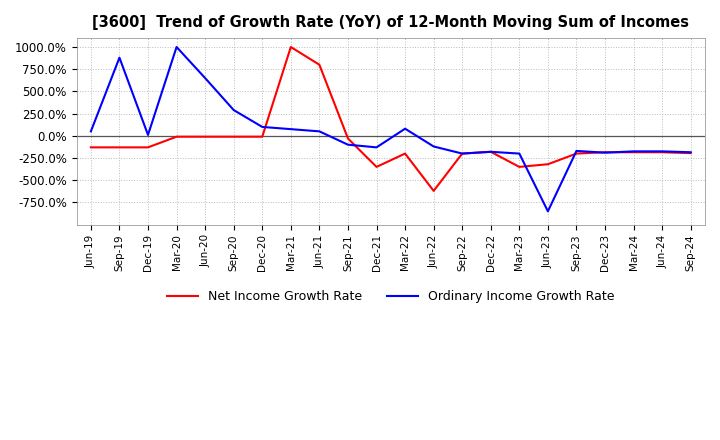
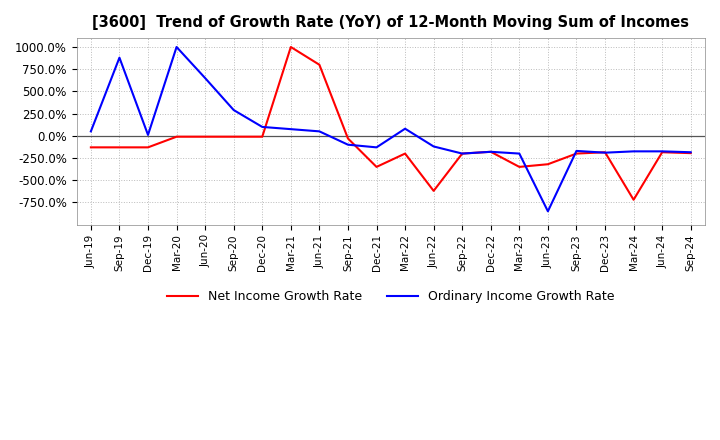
Net Income Growth Rate/Mar-24: -180% -> -720%
